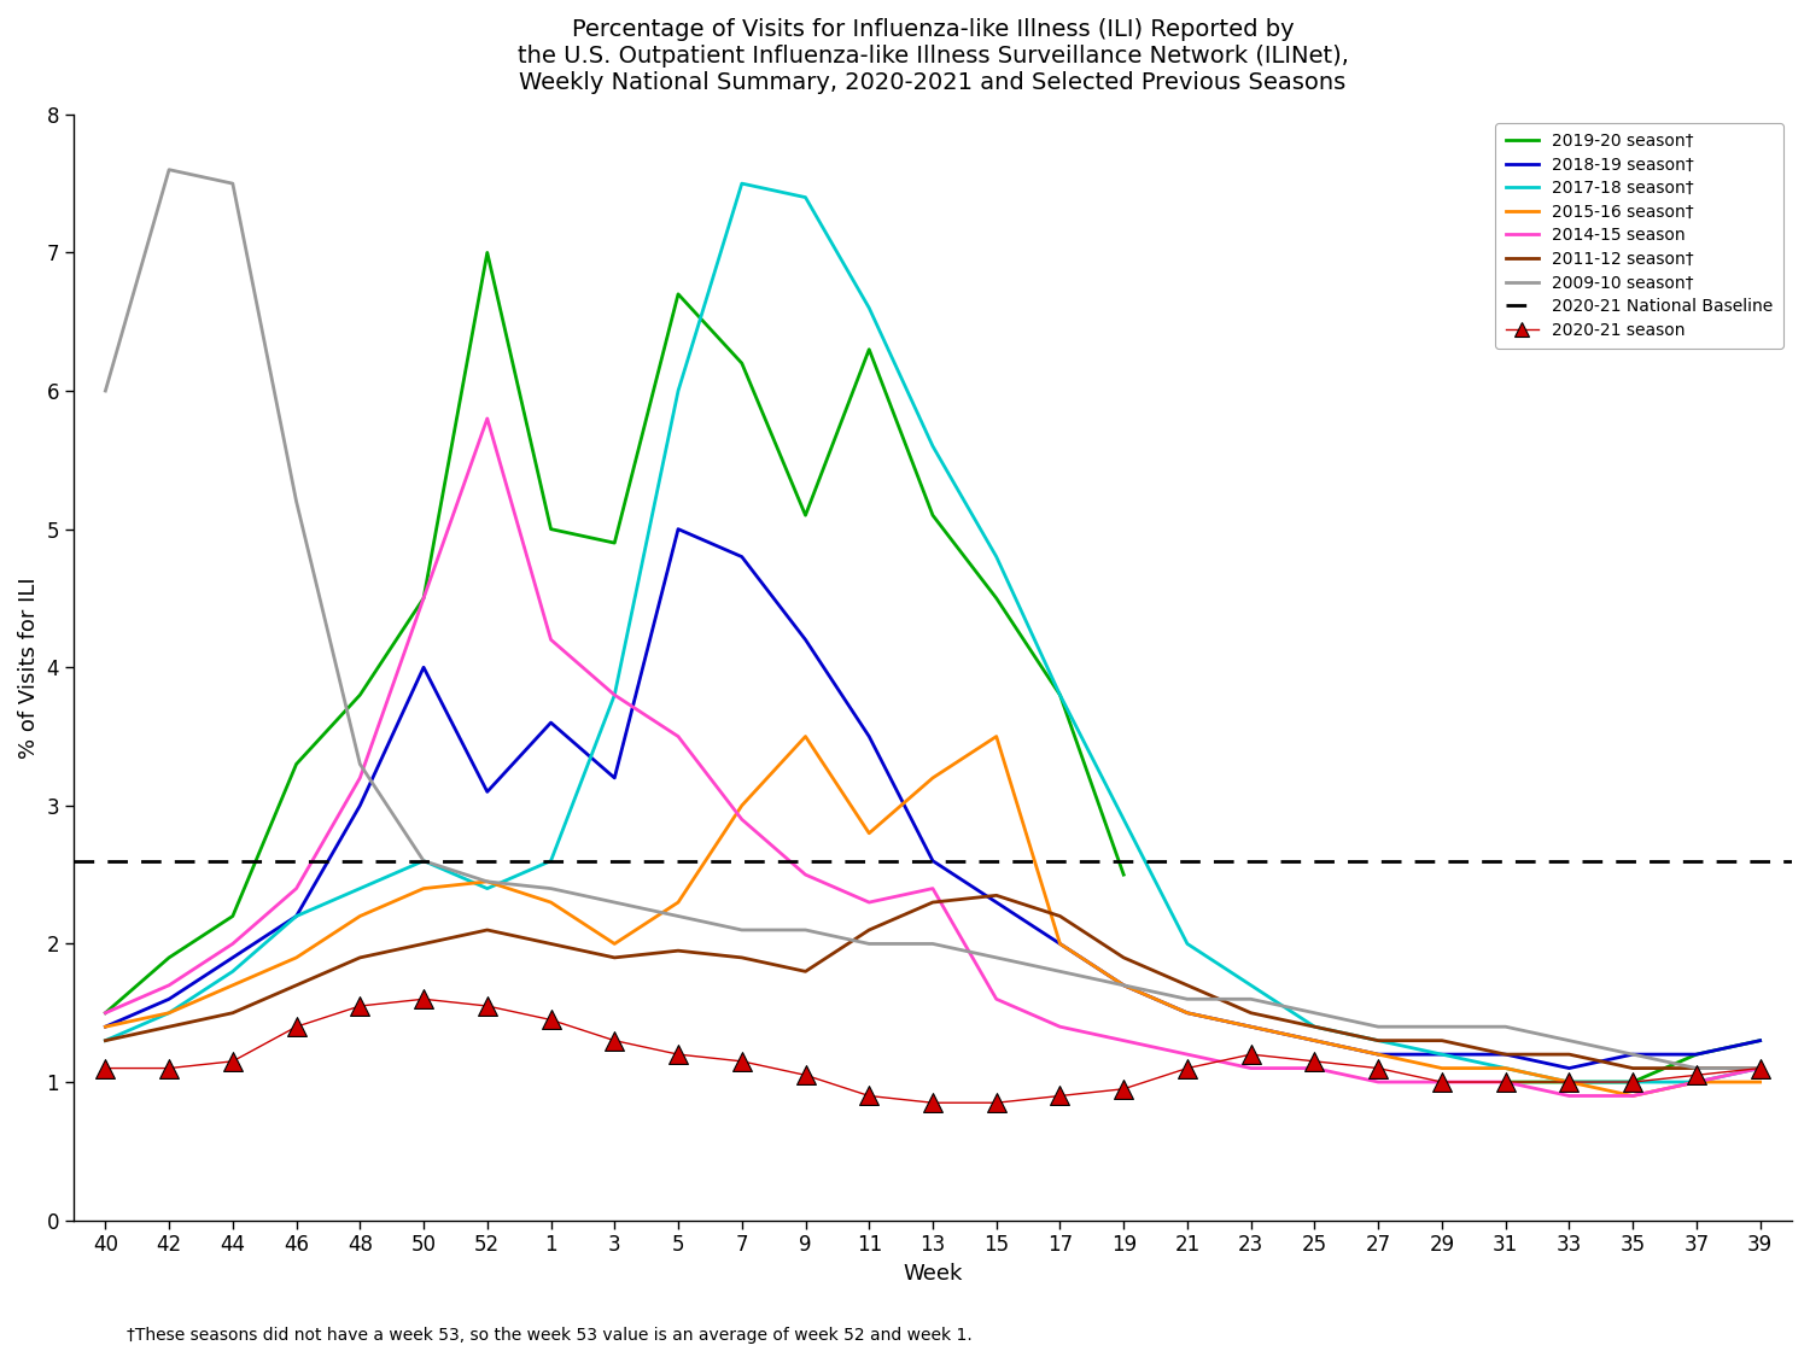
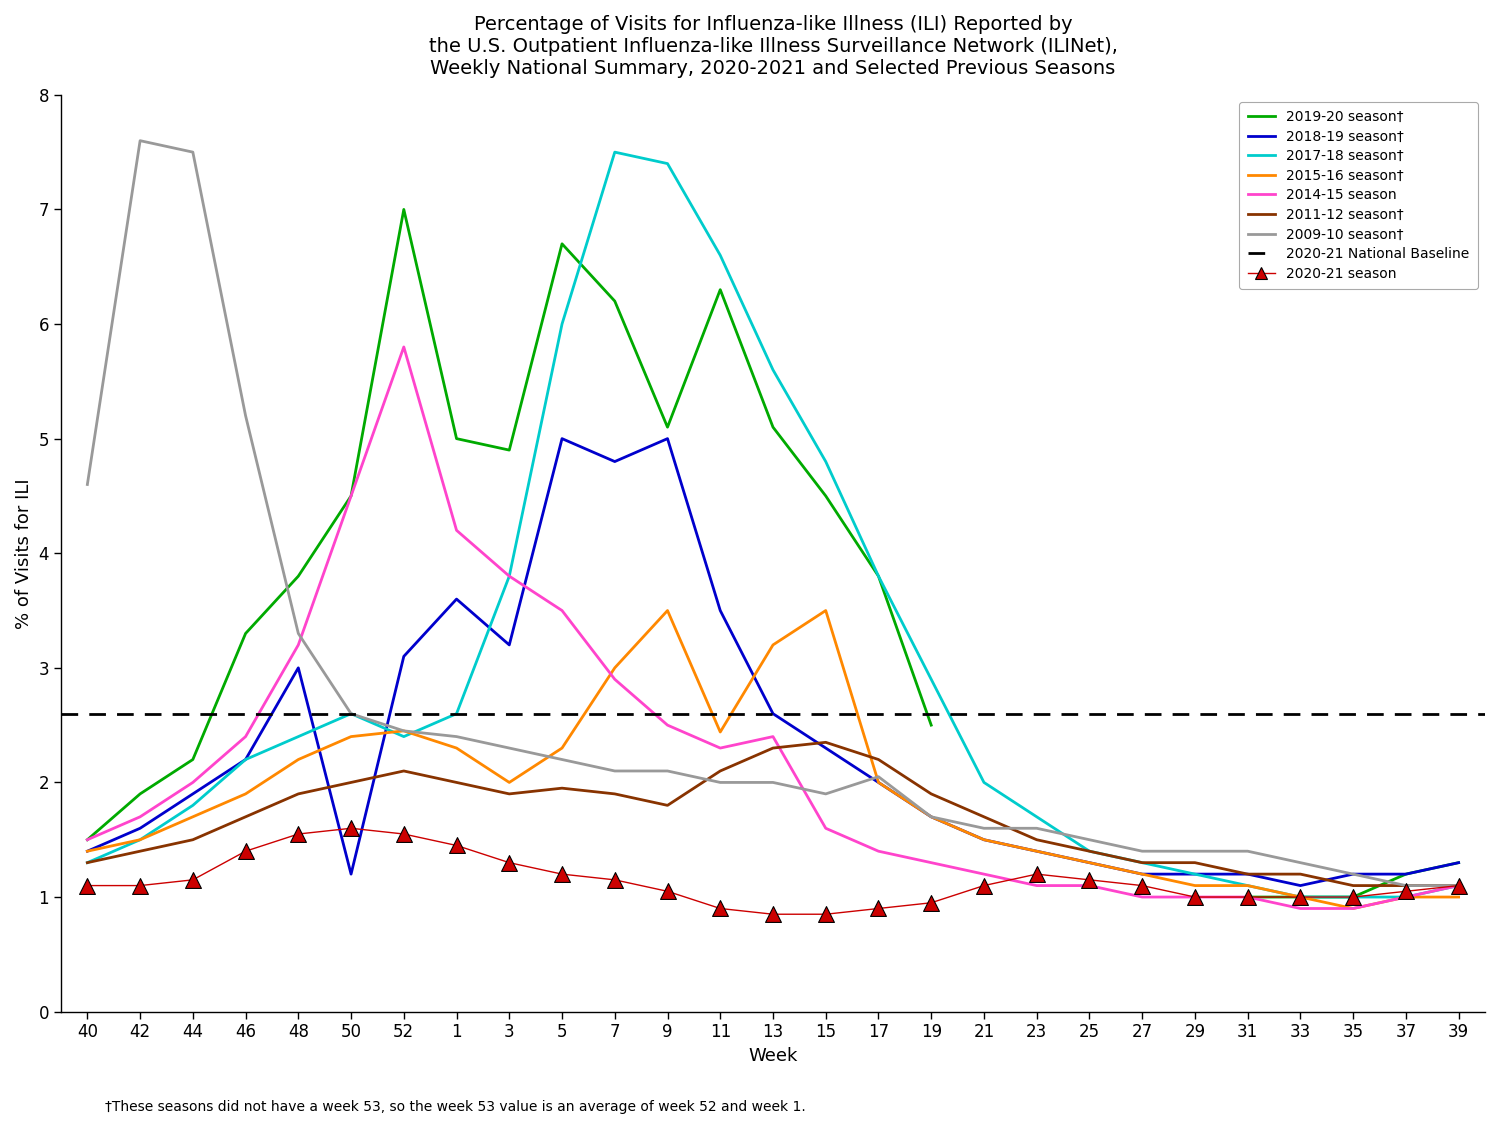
2009-10 season†/40: 6.00 -> 4.60
2018-19 season†/50: 4.0 -> 1.2
2018-19 season†/9: 4.2 -> 5.0
2015-16 season†/11: 2.80 -> 2.44
2009-10 season†/17: 1.80 -> 2.05
